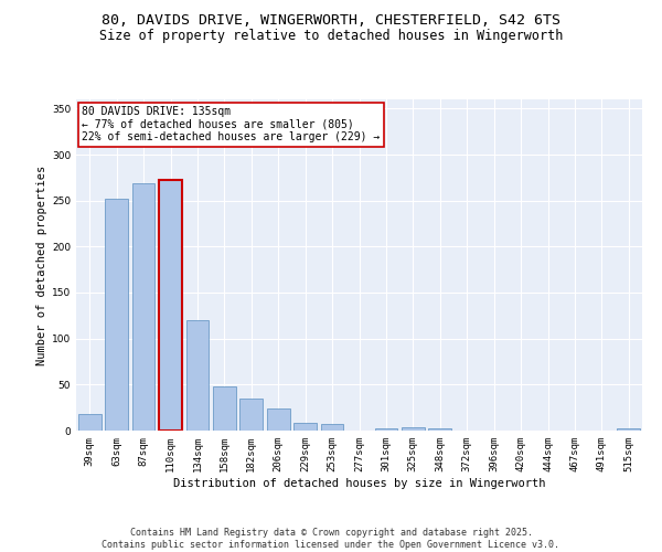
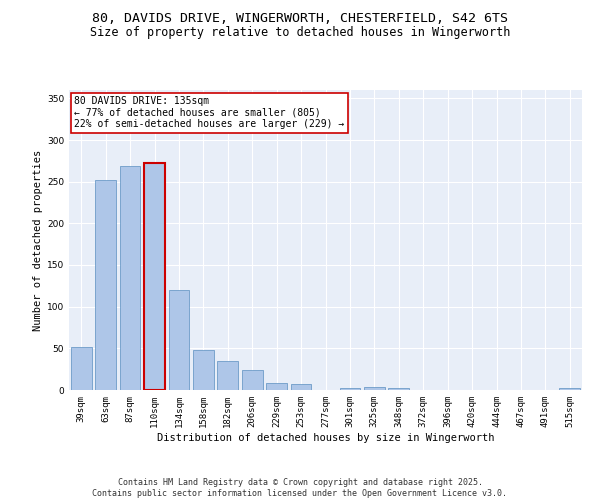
39sqm: 18 -> 52
